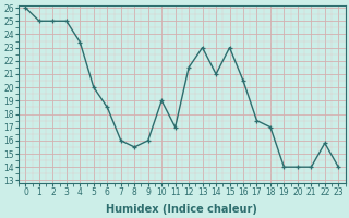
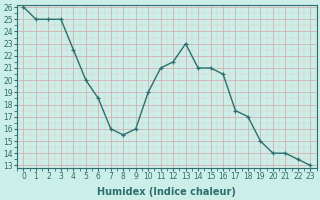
4: 23.4 -> 22.5
11: 17.0 -> 21.0
15: 23.0 -> 21.0
19: 14.0 -> 15.0
22: 15.8 -> 13.5
23: 14.0 -> 13.0
